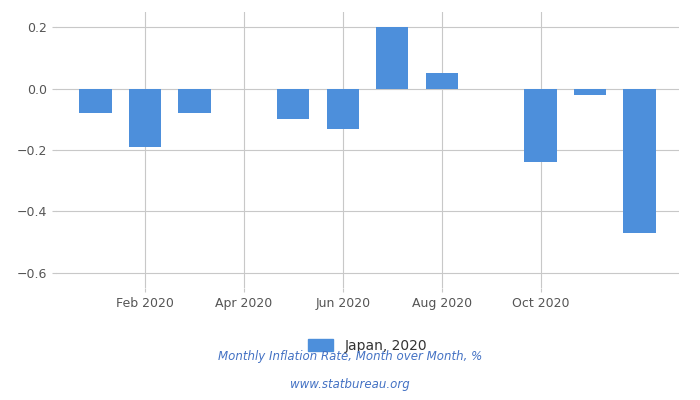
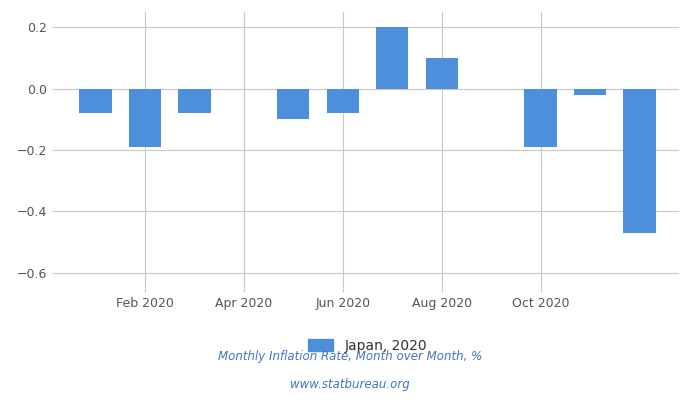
Jun 2020: -0.13 -> -0.08
Aug 2020: 0.05 -> 0.10
Oct 2020: -0.24 -> -0.19
